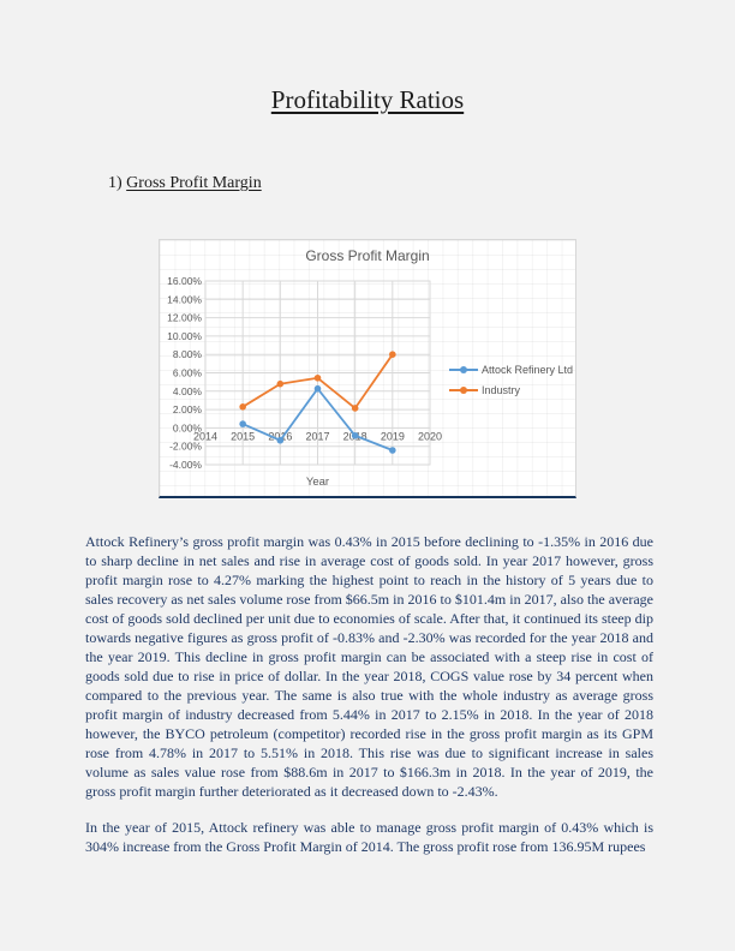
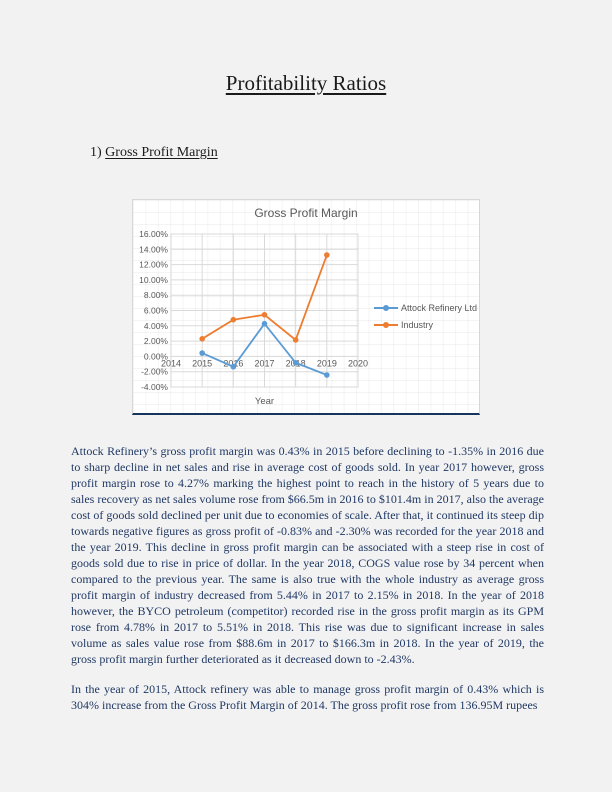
Industry/2019: 8% -> 13%
